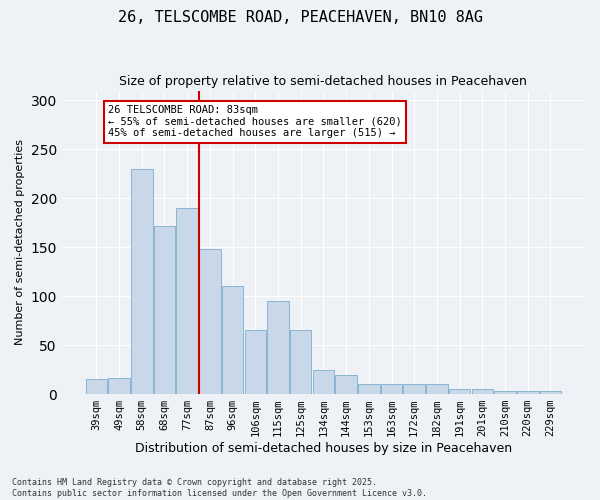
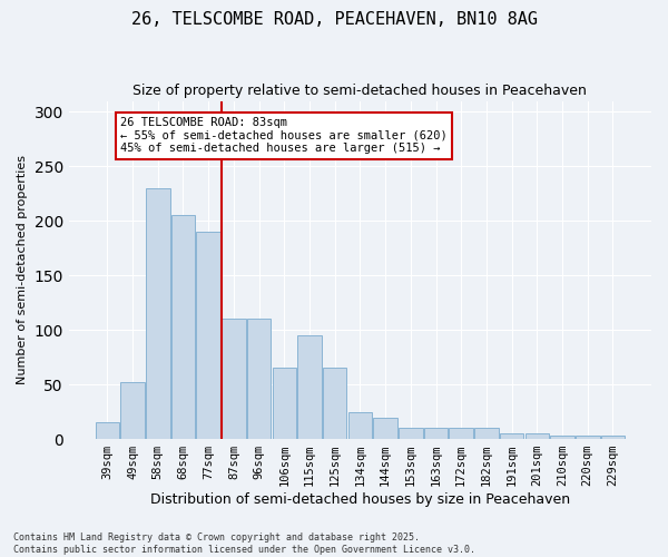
49sqm: 16 -> 52
68sqm: 172 -> 205
87sqm: 148 -> 110
